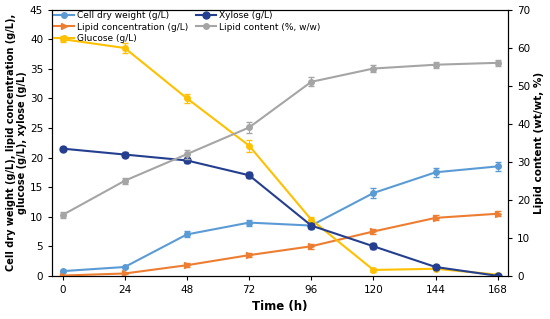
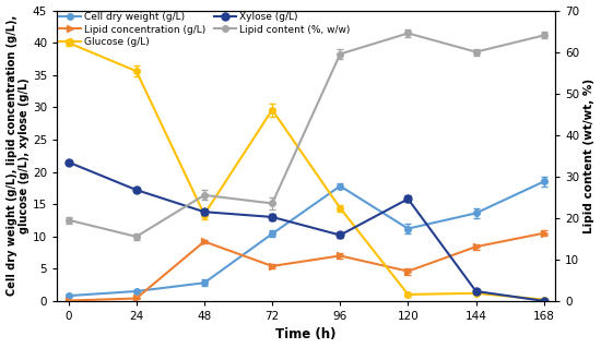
Lipid content (%, w/w)/0: 16.0 -> 19.5
Glucose (g/L)/24: 38.5 -> 35.6
Xylose (g/L)/24: 20.5 -> 17.2
Lipid content (%, w/w)/24: 25.0 -> 15.5
Cell dry weight (g/L)/48: 7.0 -> 2.8
Lipid concentration (g/L)/48: 1.8 -> 9.2
Glucose (g/L)/48: 30.0 -> 13.4
Xylose (g/L)/48: 19.5 -> 13.8
Lipid content (%, w/w)/48: 32.0 -> 25.5
Cell dry weight (g/L)/72: 9.0 -> 10.4
Lipid concentration (g/L)/72: 3.5 -> 5.4
Glucose (g/L)/72: 22.0 -> 29.6
Xylose (g/L)/72: 17.0 -> 13.0
Lipid content (%, w/w)/72: 39.0 -> 23.5
Cell dry weight (g/L)/96: 8.5 -> 17.8
Lipid concentration (g/L)/96: 5.0 -> 7.0
Glucose (g/L)/96: 9.5 -> 14.4
Xylose (g/L)/96: 8.5 -> 10.2
Lipid content (%, w/w)/96: 51.0 -> 59.5
Cell dry weight (g/L)/120: 14.0 -> 11.2
Lipid concentration (g/L)/120: 7.5 -> 4.6
Xylose (g/L)/120: 5.0 -> 15.8
Lipid content (%, w/w)/120: 54.5 -> 64.5
Cell dry weight (g/L)/144: 17.5 -> 13.6
Lipid concentration (g/L)/144: 9.8 -> 8.4
Lipid content (%, w/w)/144: 55.5 -> 60.0
Lipid content (%, w/w)/168: 56.0 -> 64.0
